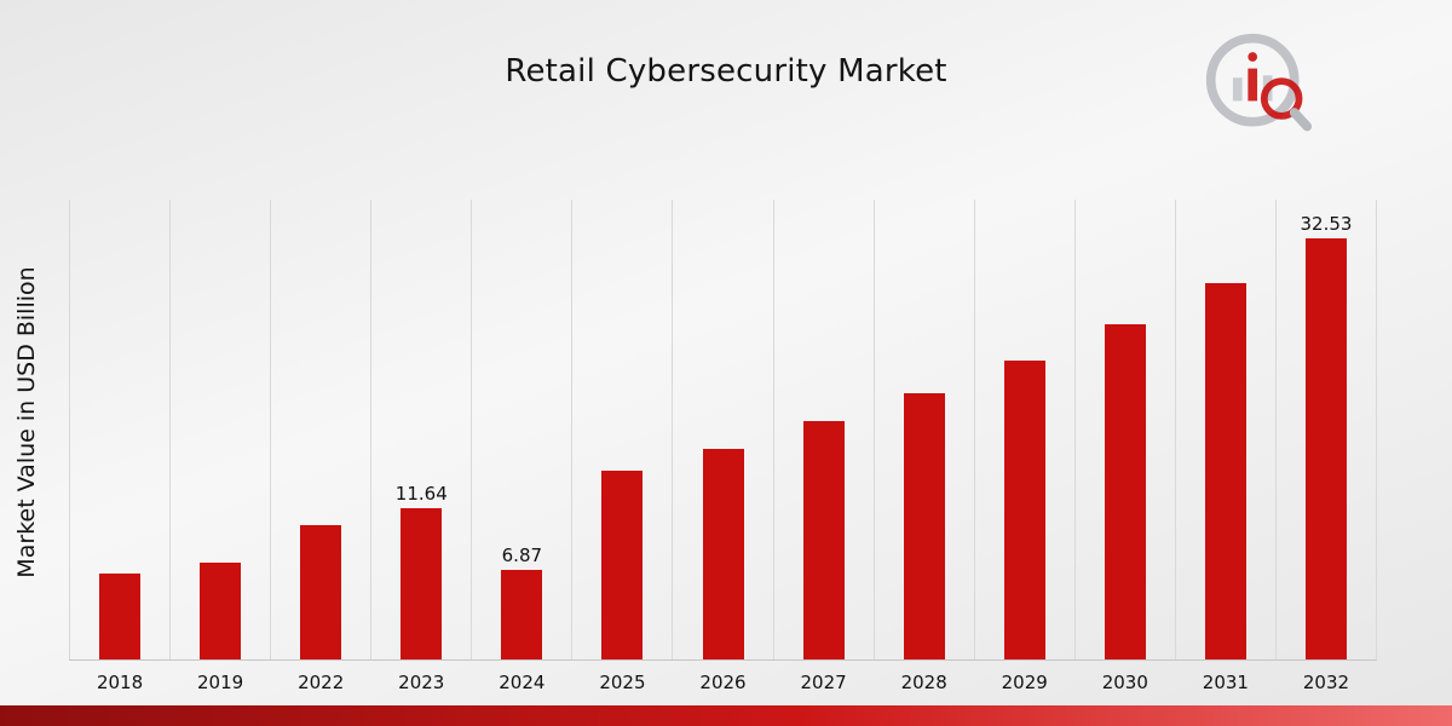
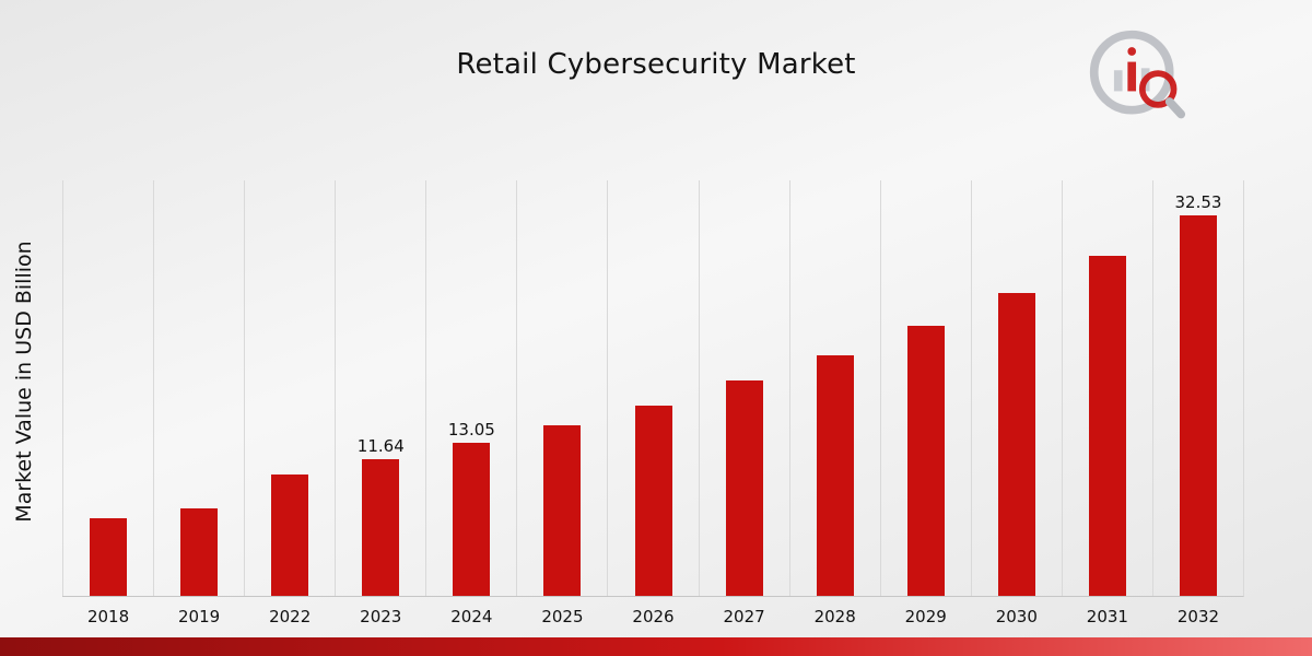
2024: 6.87 -> 13.05
